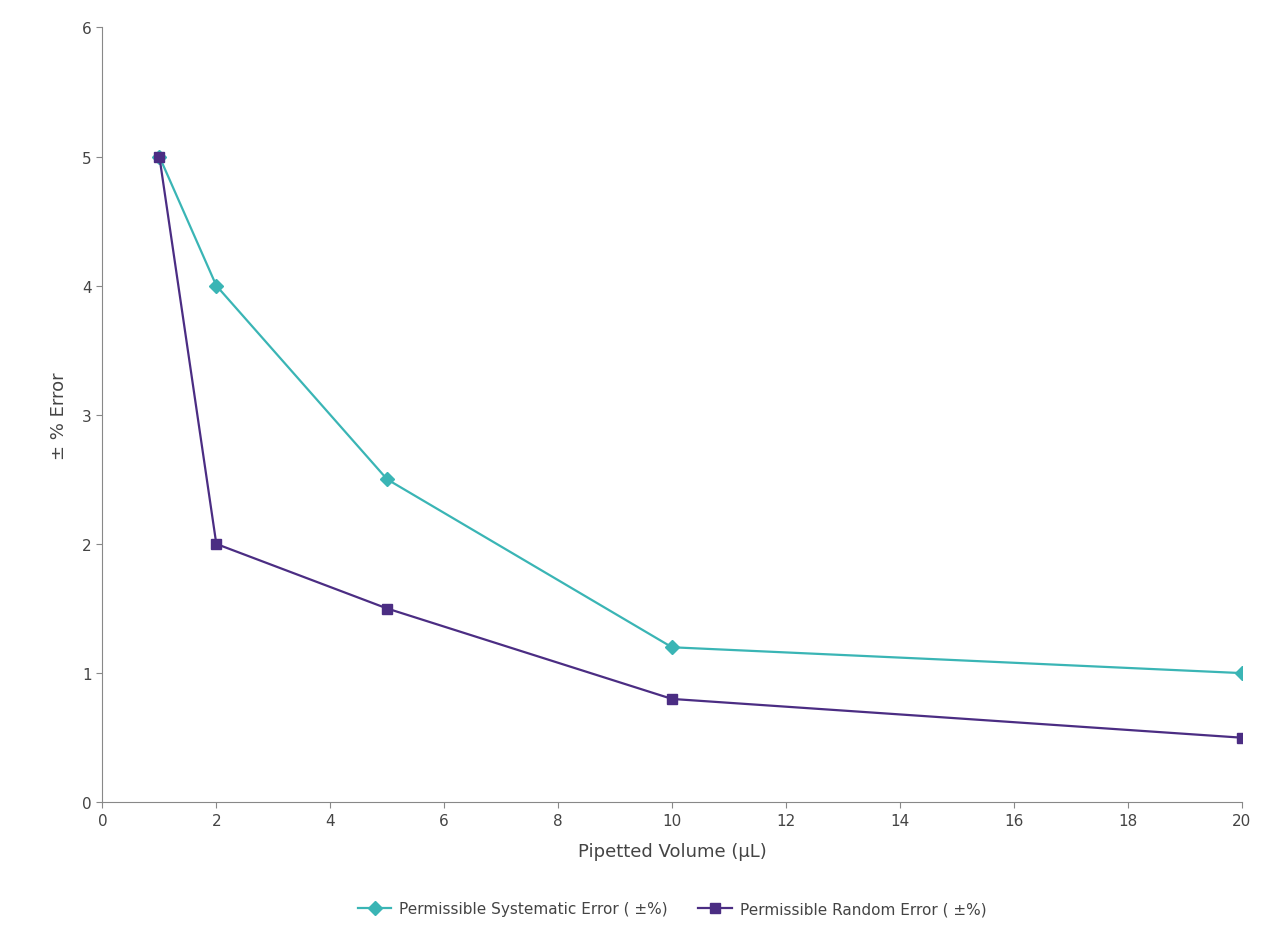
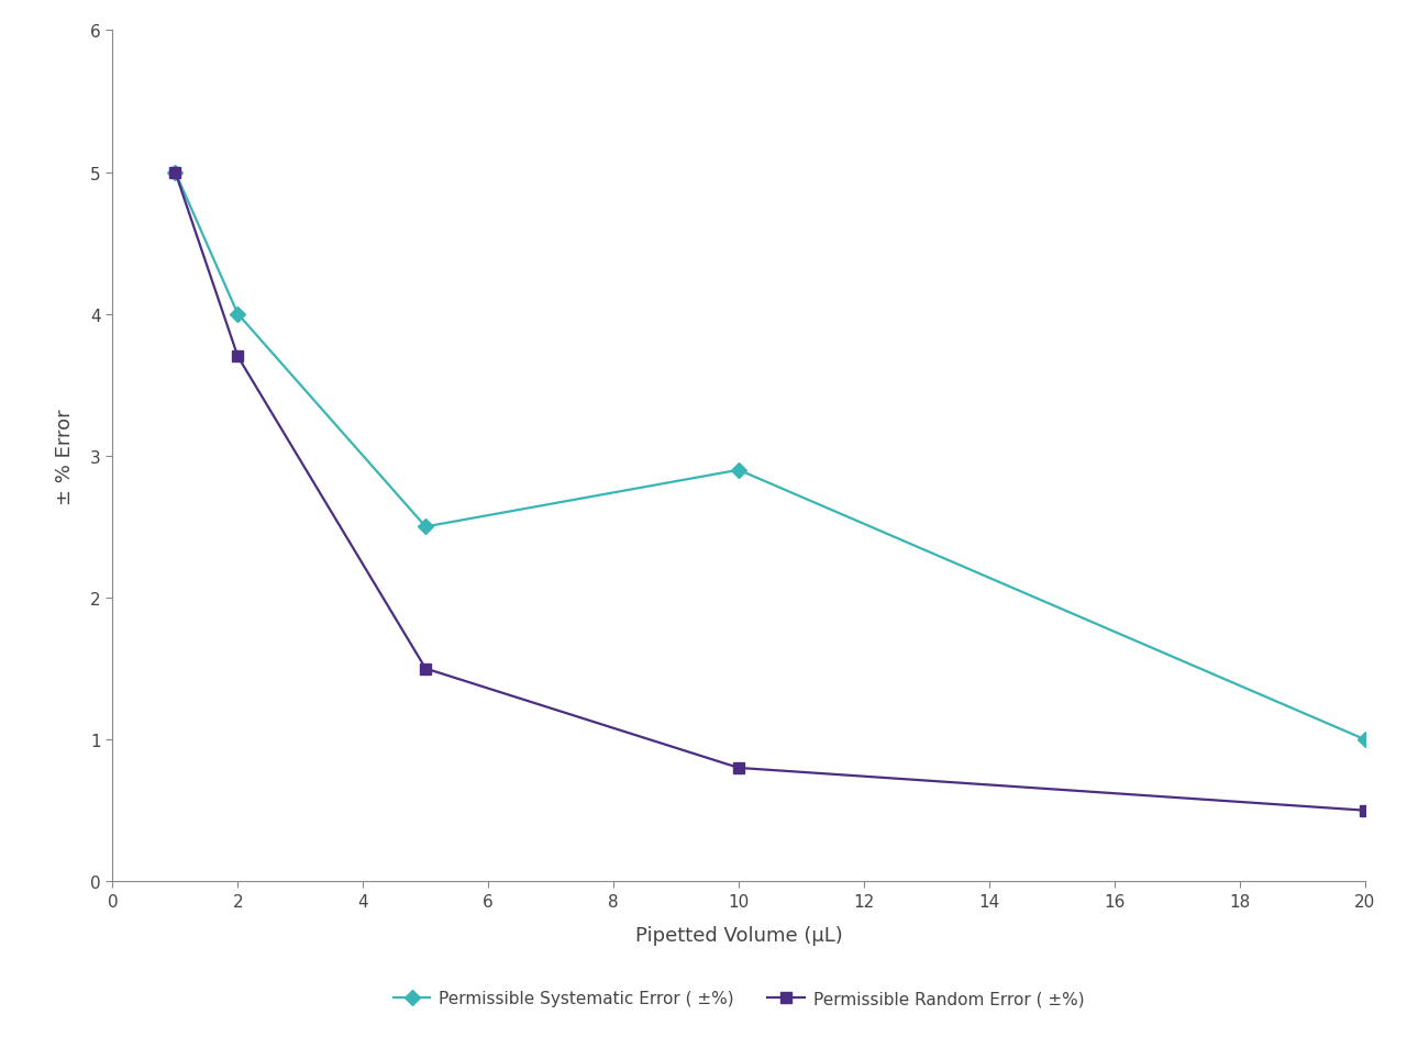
Permissible Random Error ( ±%)/2: 2.0 -> 3.7
Permissible Systematic Error ( ±%)/10: 1.2 -> 2.9
